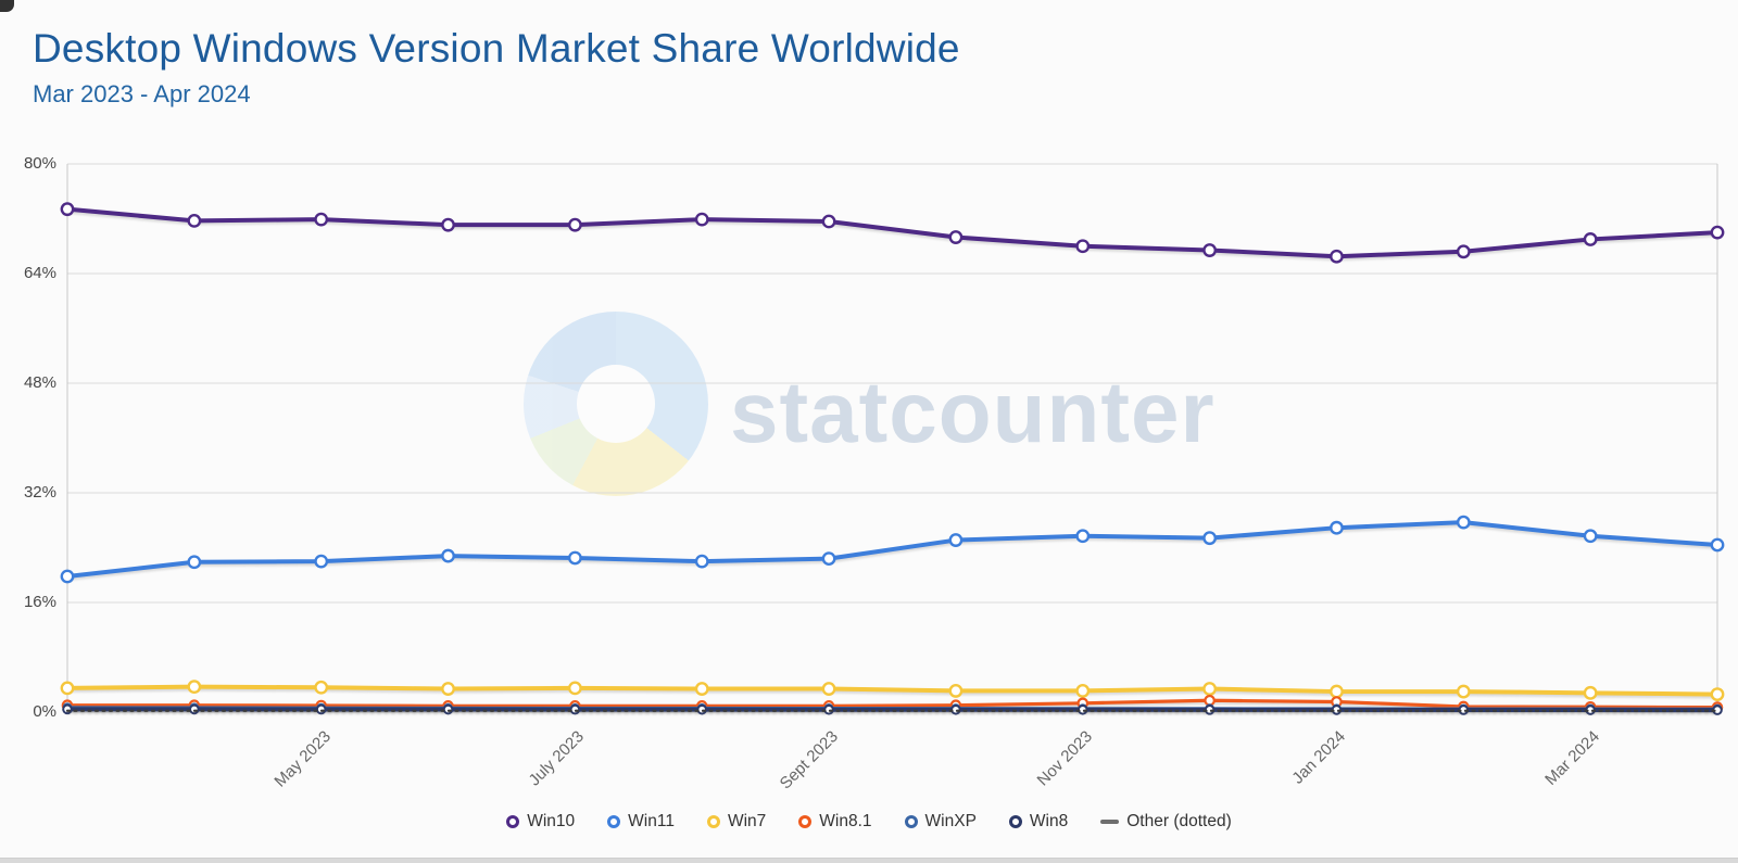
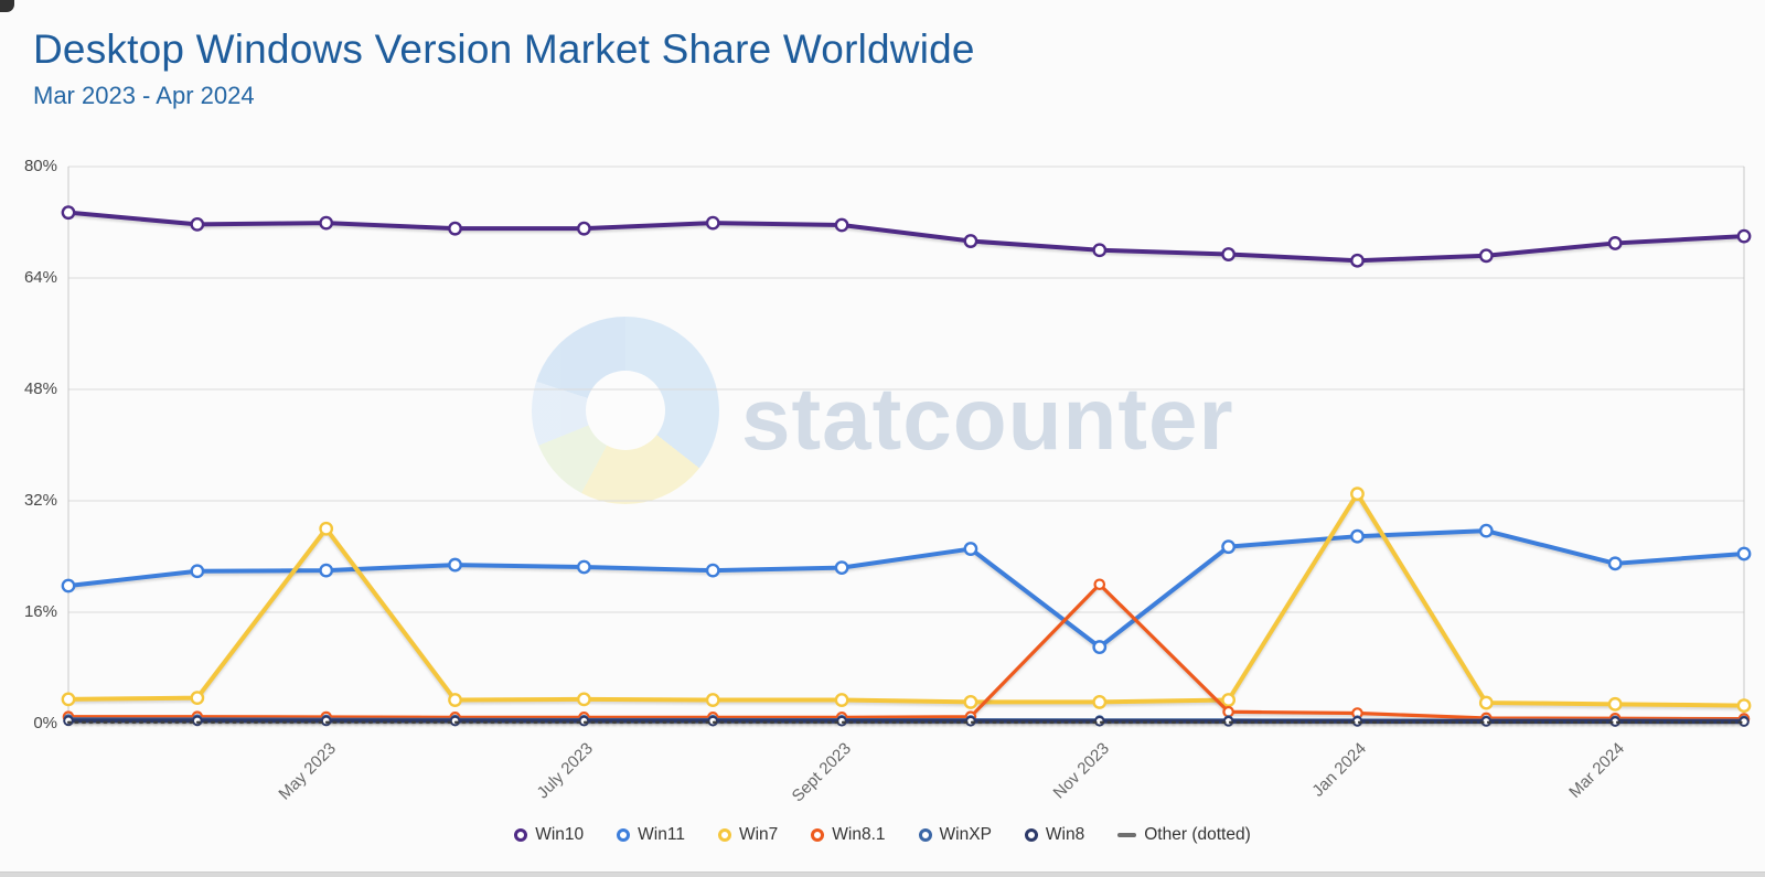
Win7/May 2023: 4% -> 28%
Win11/Nov 2023: 26% -> 11%
Win8.1/Nov 2023: 1% -> 20%
Win7/Jan 2024: 3% -> 33%
Win11/Mar 2024: 26% -> 23%
